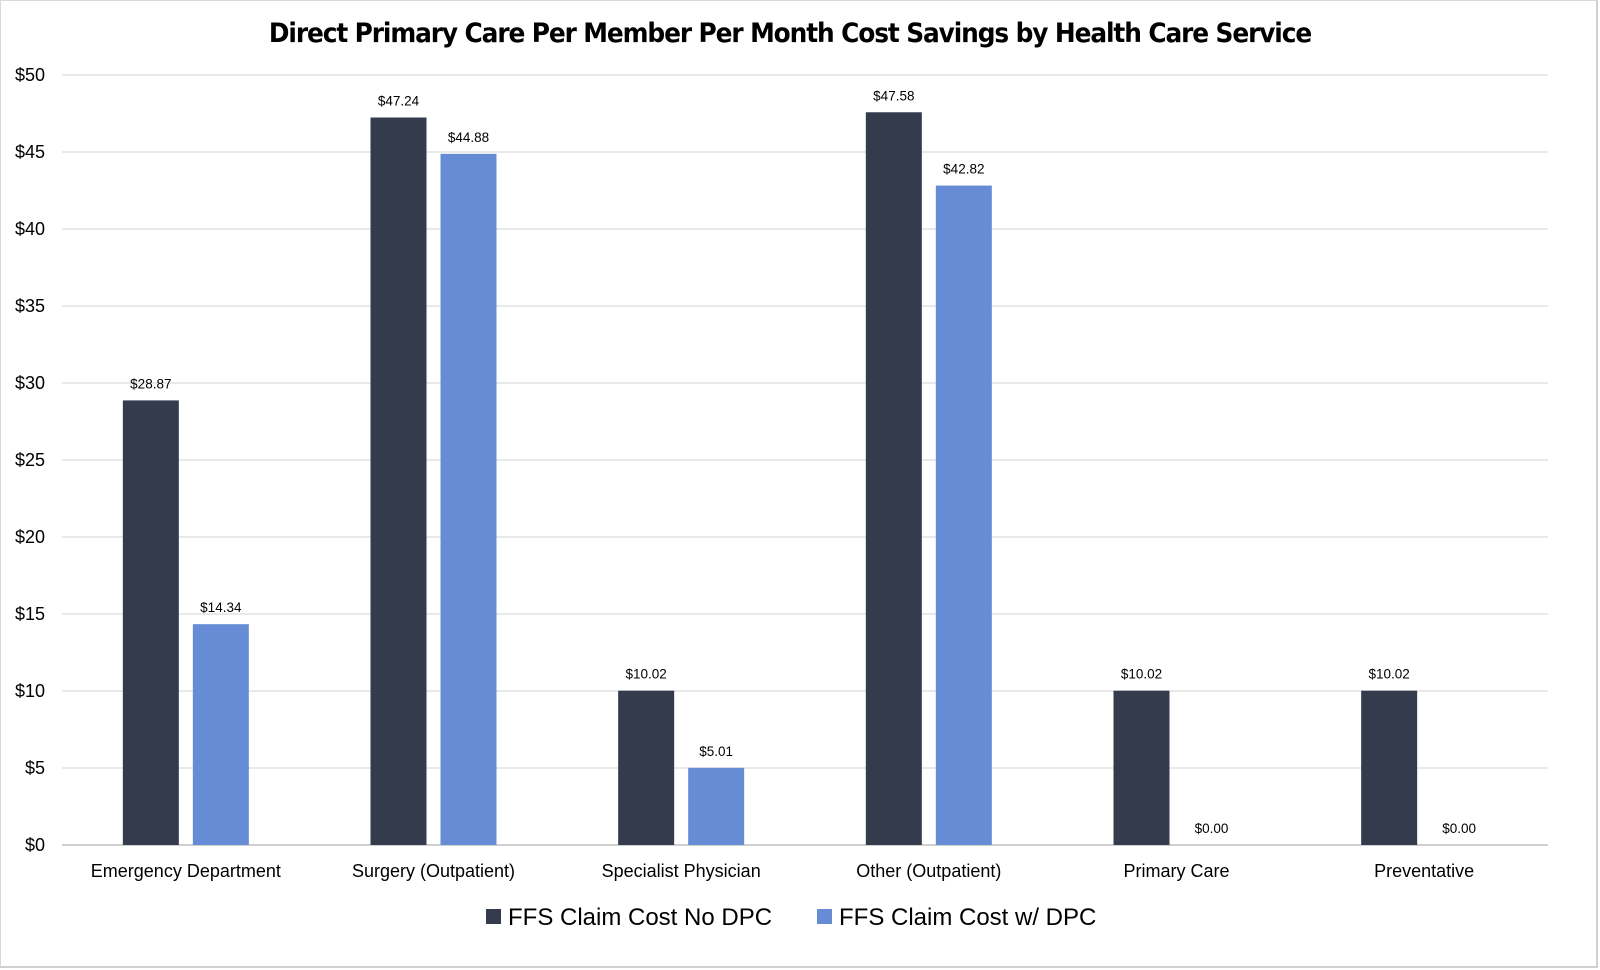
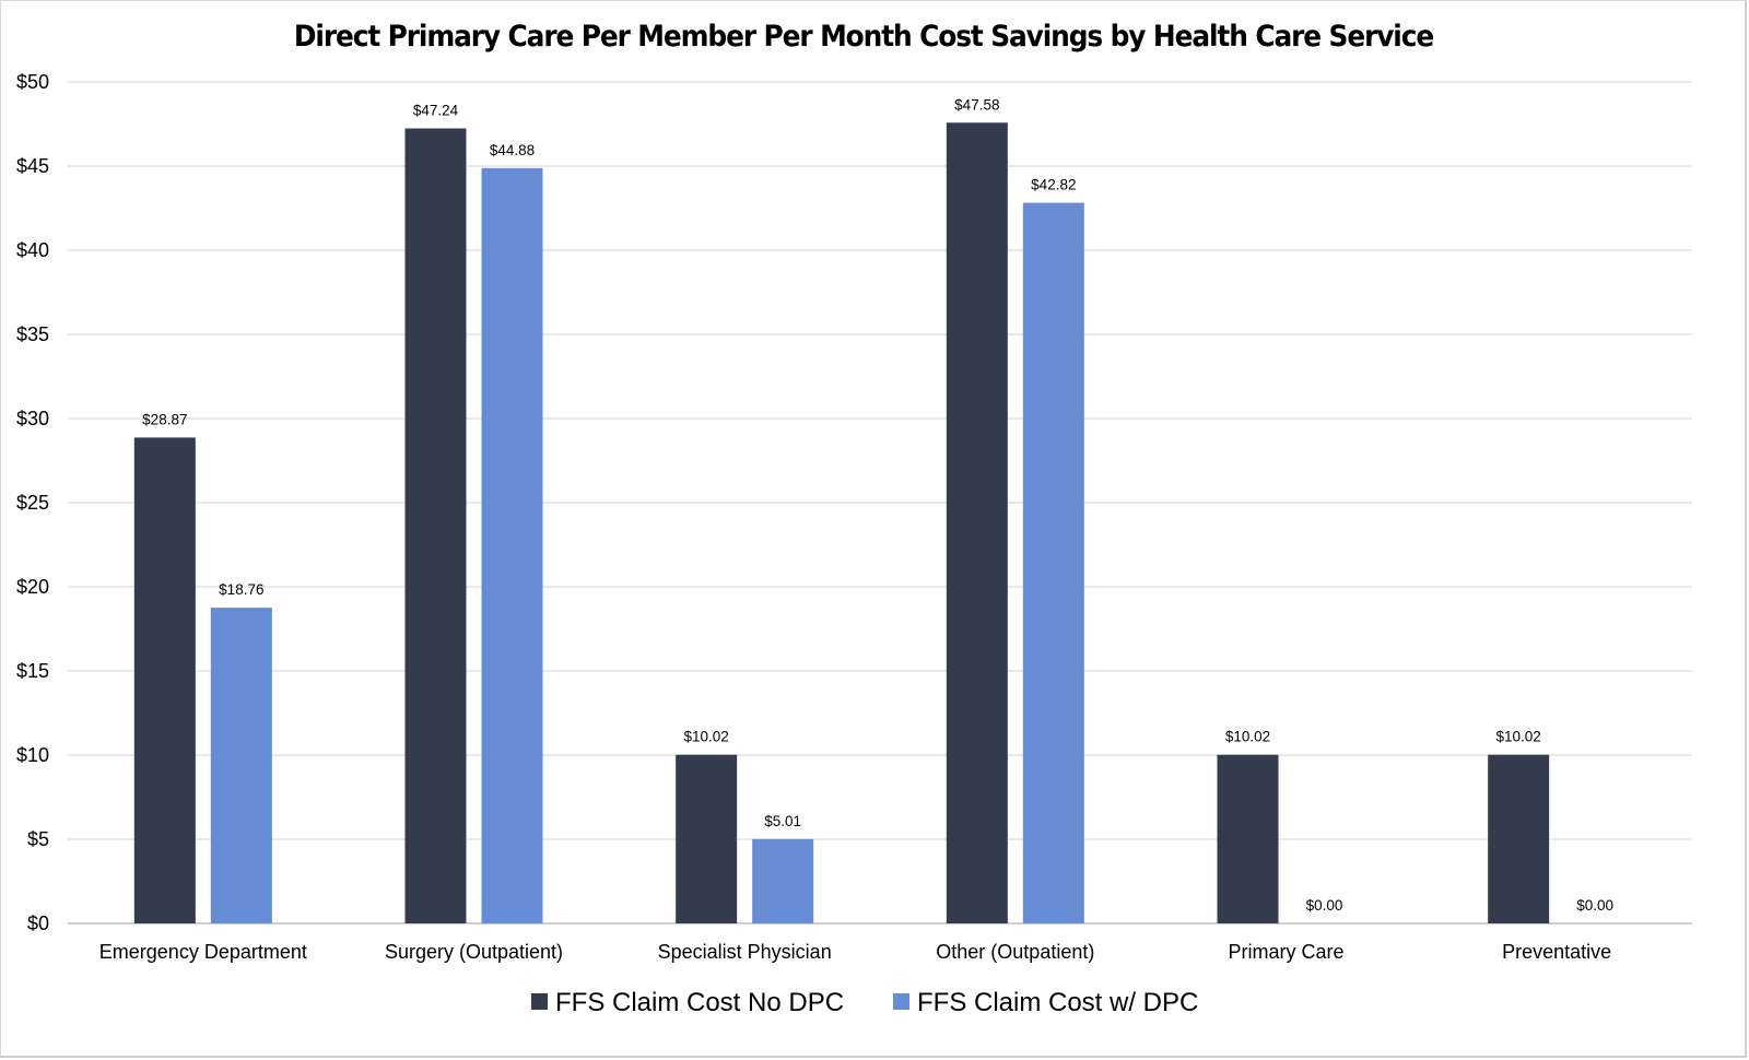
FFS Claim Cost w/ DPC/Emergency Department: $14.34 -> $18.76
